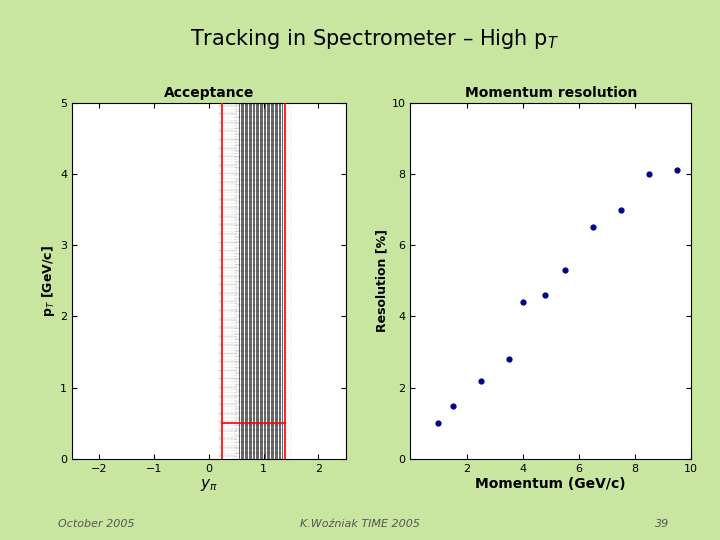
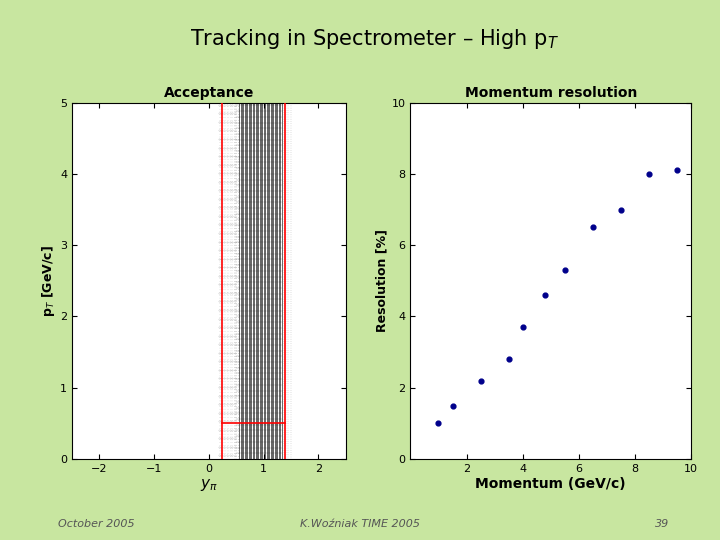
4: 4.4 -> 3.7
